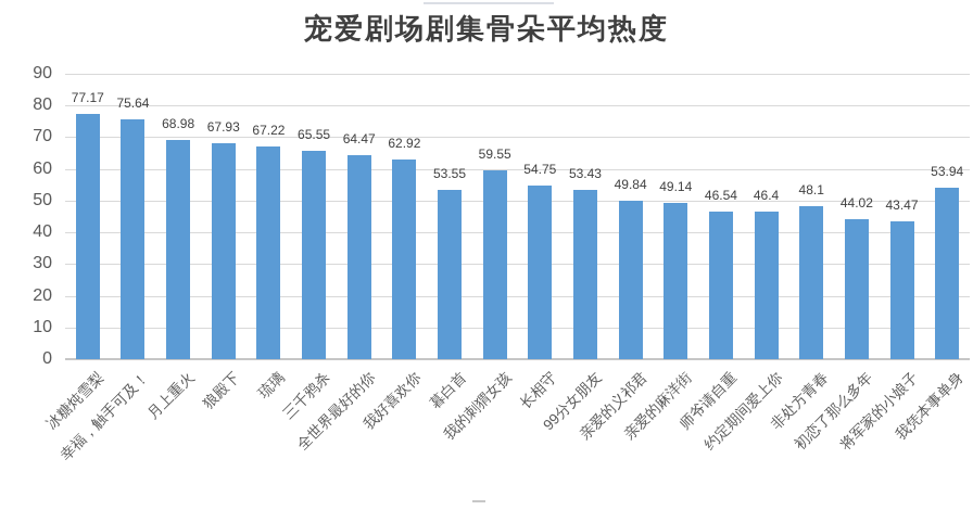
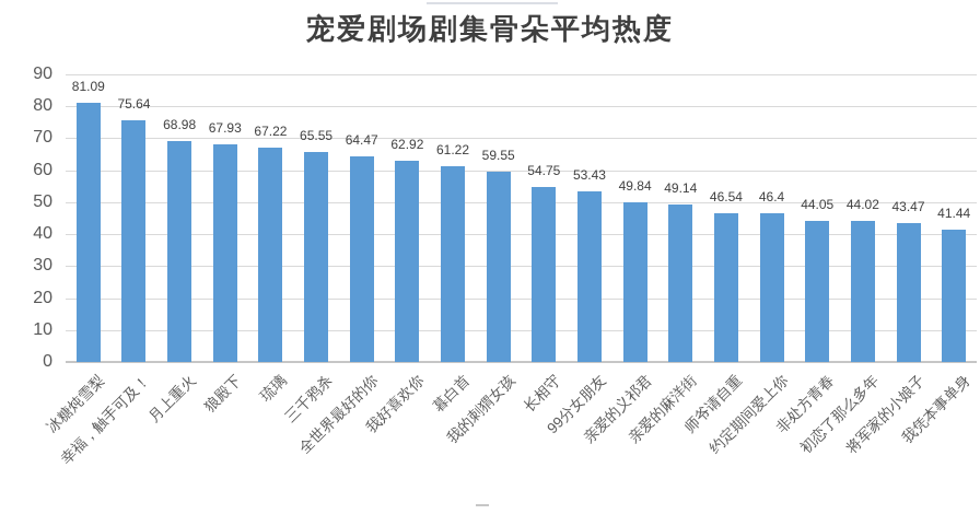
冰糖炖雪梨: 77.17 -> 81.09
暮白首: 53.55 -> 61.22
非处方青春: 48.1 -> 44.05
我凭本事单身: 53.94 -> 41.44
